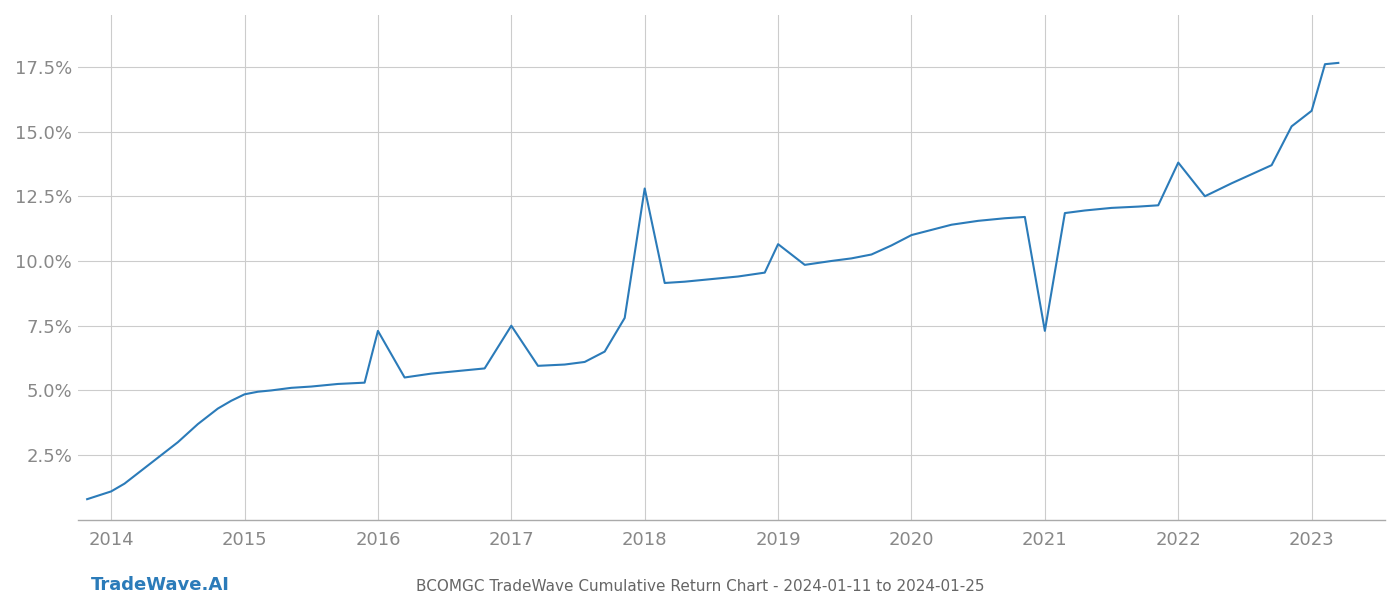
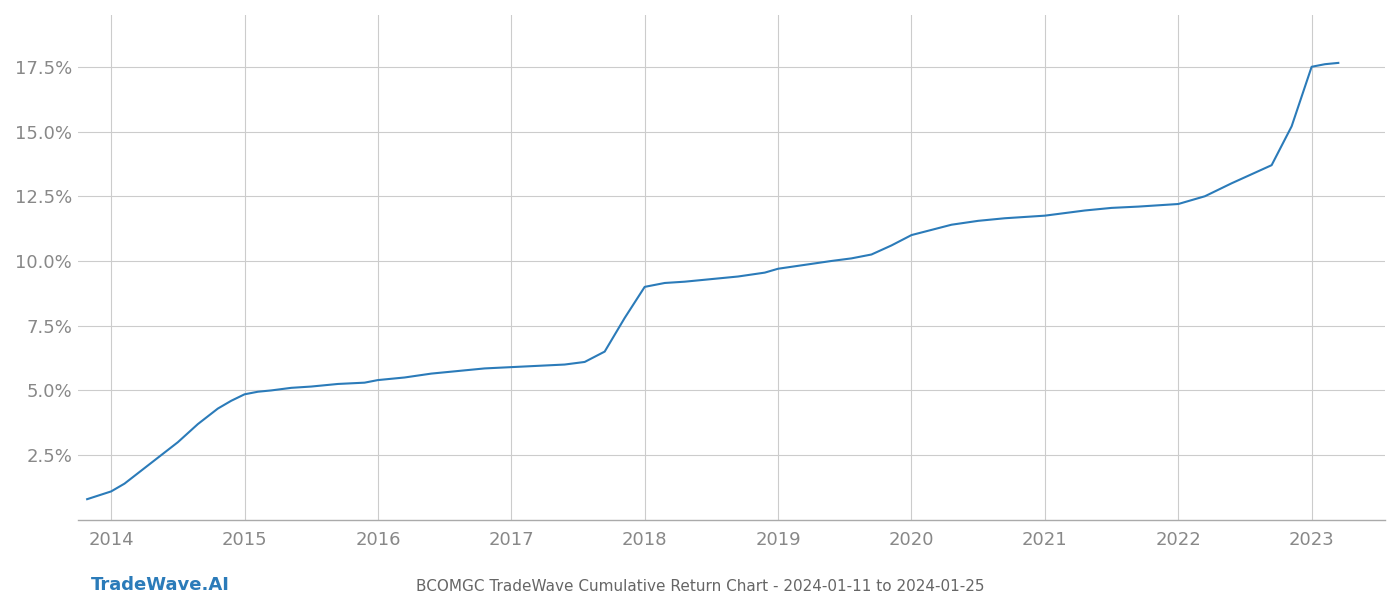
2016: 7.30% -> 5.40%
2017: 7.50% -> 5.90%
2018: 12.80% -> 9.00%
2019: 10.65% -> 9.70%
2021: 7.30% -> 11.75%
2022: 13.80% -> 12.20%
2023: 15.80% -> 17.50%
